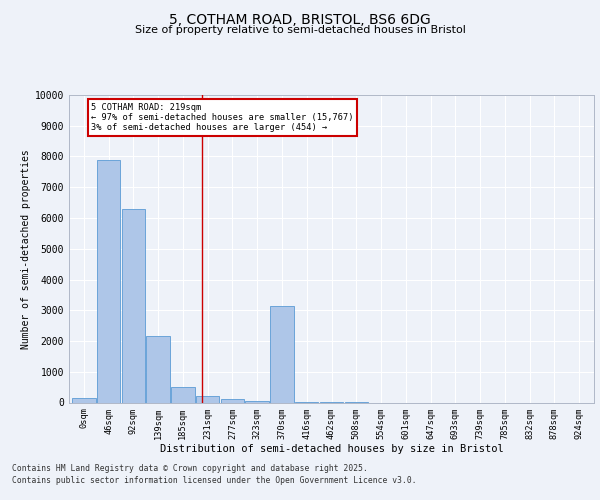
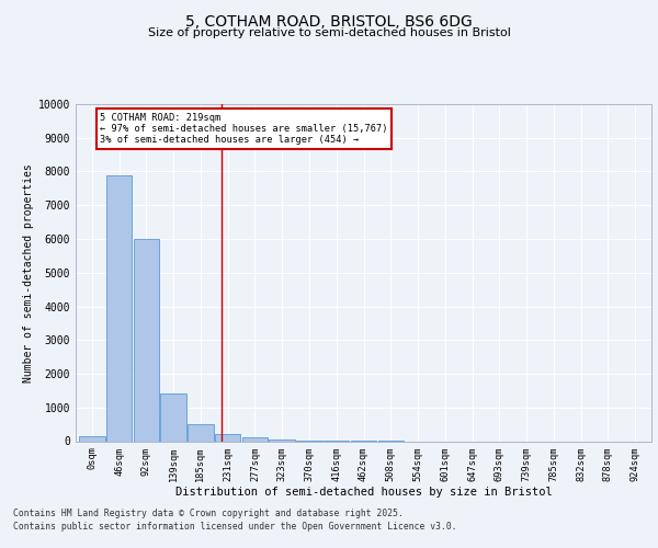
92sqm: 6300 -> 6000
139sqm: 2150 -> 1400
370sqm: 3150 -> 20
